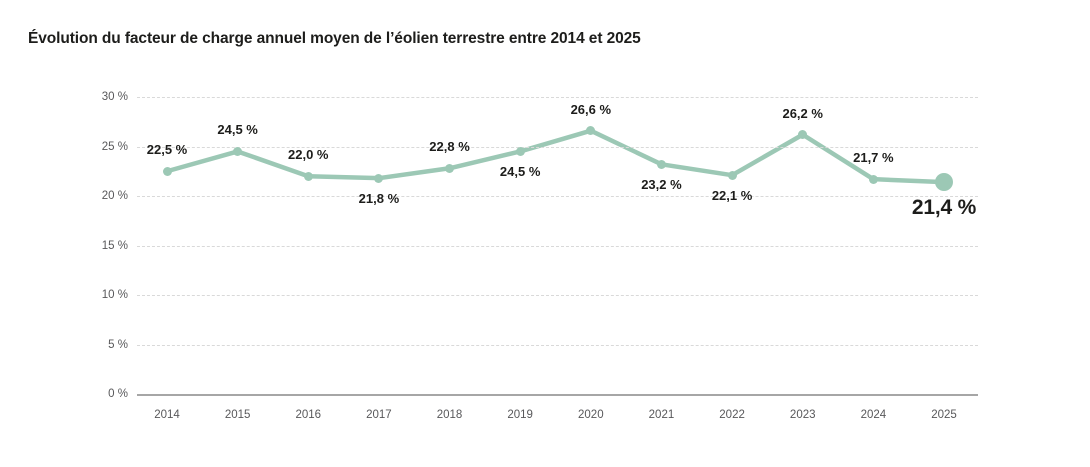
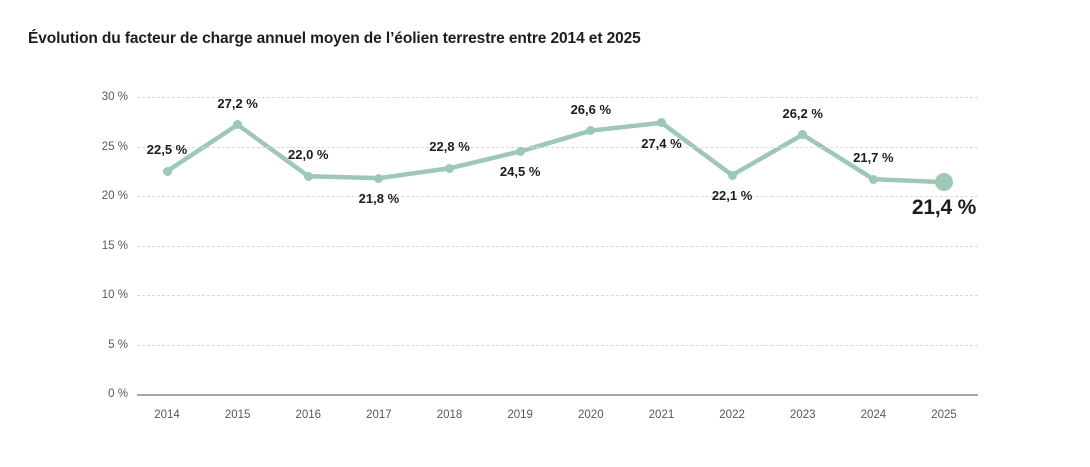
2015: 24,5 -> 27,2
2021: 23,2 -> 27,4
